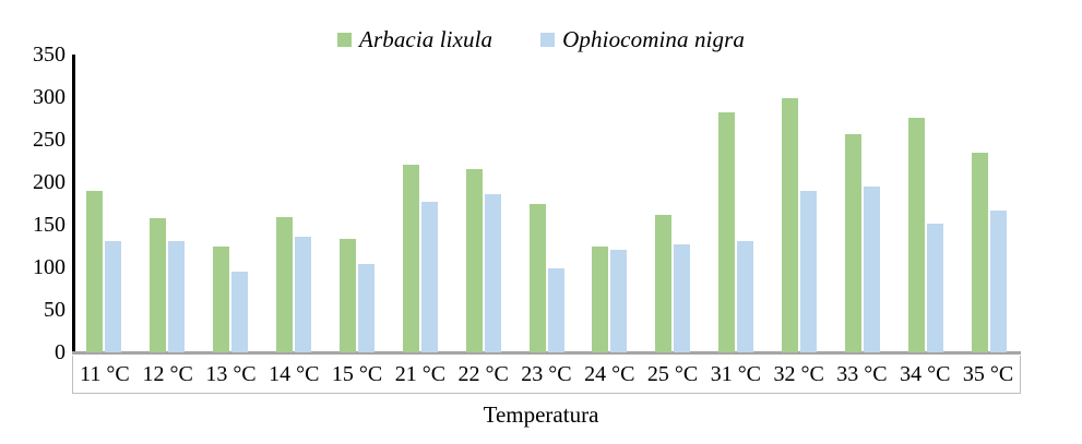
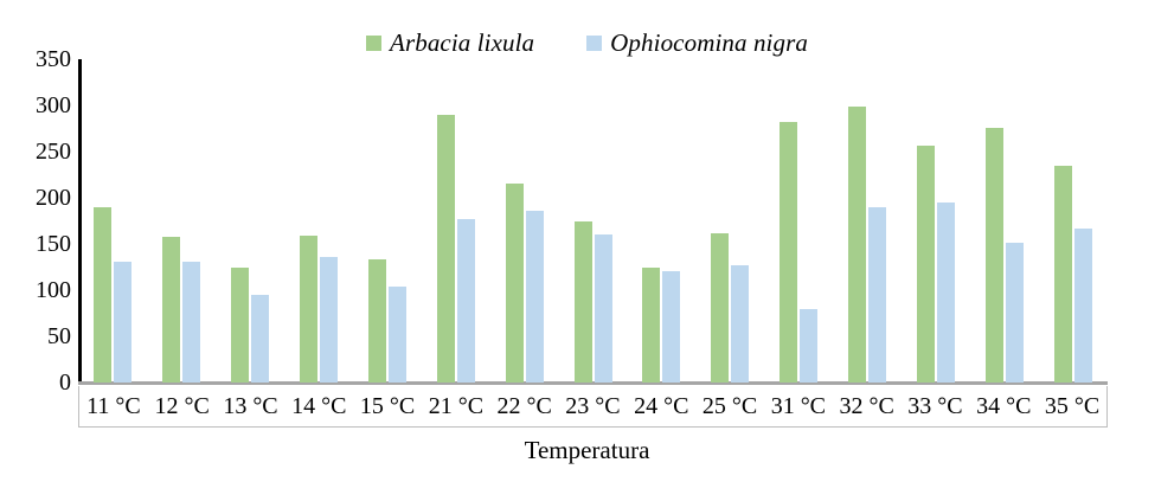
Arbacia lixula/21 °C: 220 -> 290
Ophiocomina nigra/23 °C: 100 -> 160
Ophiocomina nigra/31 °C: 130 -> 80
